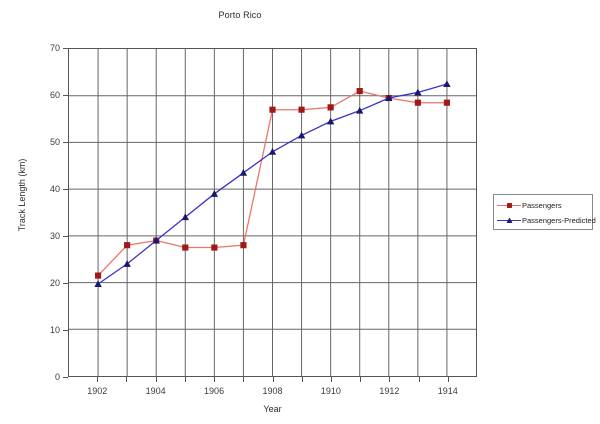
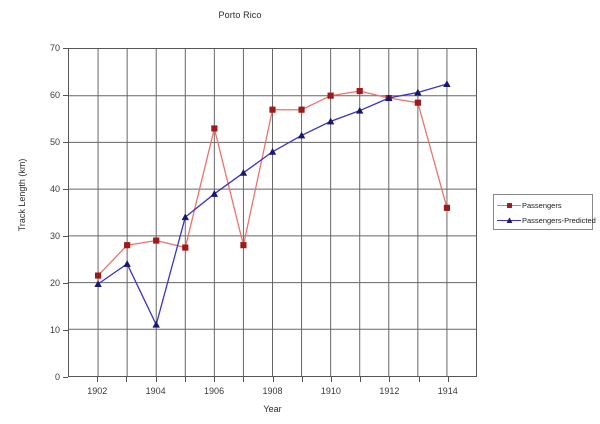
Passengers-Predicted/1904: 29 -> 11
Passengers/1906: 28 -> 53
Passengers/1910: 58 -> 60
Passengers/1914: 58 -> 36
